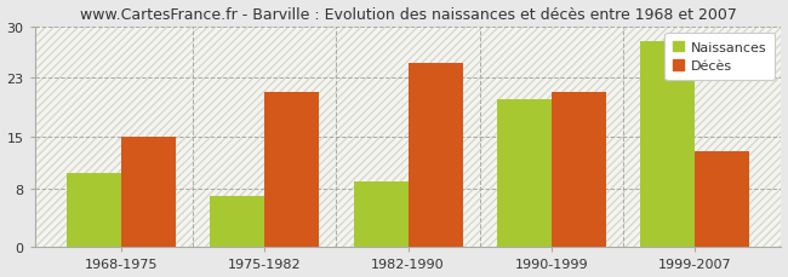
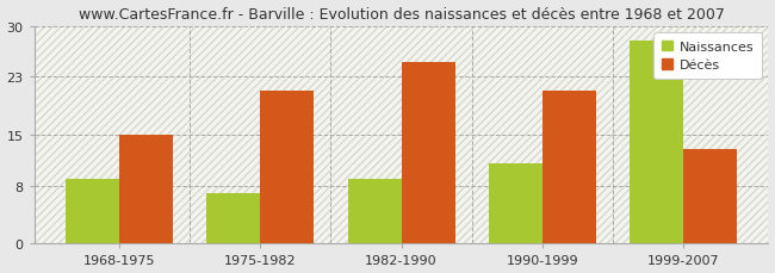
Naissances/1968-1975: 10 -> 9
Naissances/1990-1999: 20 -> 11
